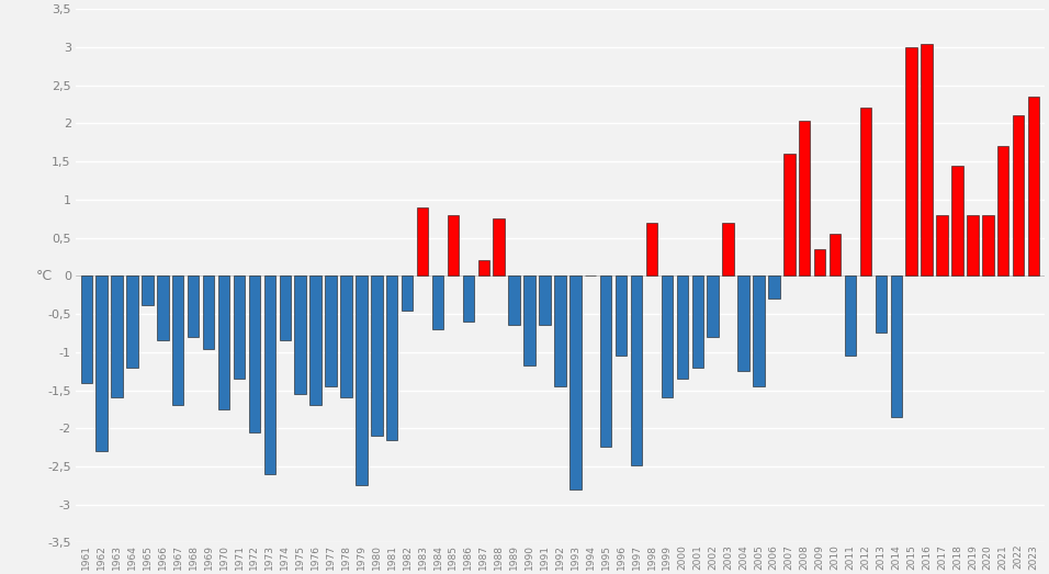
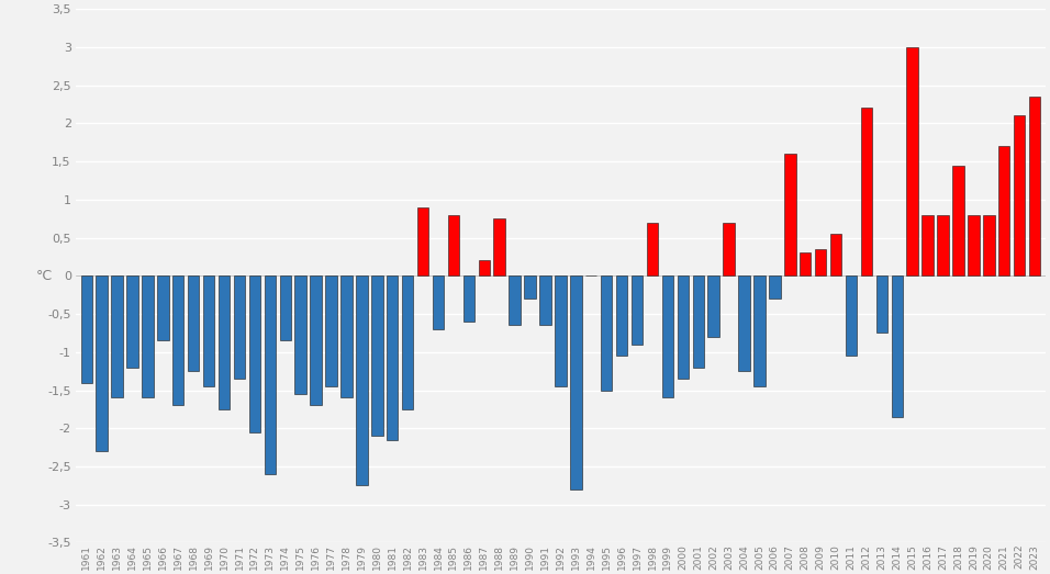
1965: -0,38 -> -1,60
1968: -0,80 -> -1,25
1969: -0,96 -> -1,45
1982: -0,46 -> -1,75
1990: -1,18 -> -0,30
1995: -2,24 -> -1,50
1997: -2,48 -> -0,90
2008: 2,04 -> 0,30
2016: 3,04 -> 0,80
